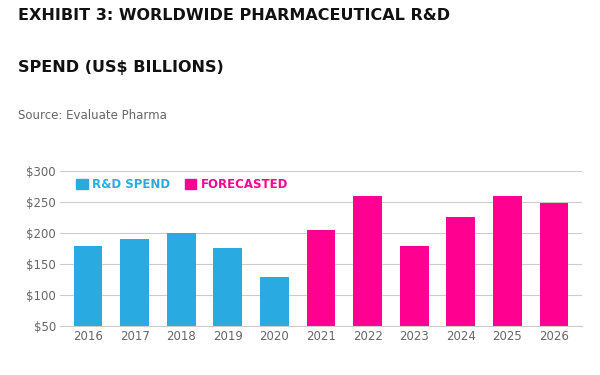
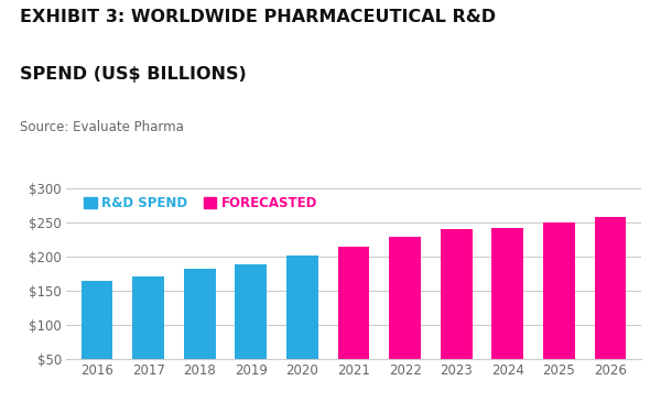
2016: $180 -> $165
2017: $190 -> $171
2018: $200 -> $182
2019: $176 -> $189
2020: $130 -> $202
2021: $206 -> $215
2022: $260 -> $230
2023: $180 -> $241
2024: $226 -> $243
2025: $260 -> $251
2026: $248 -> $259
